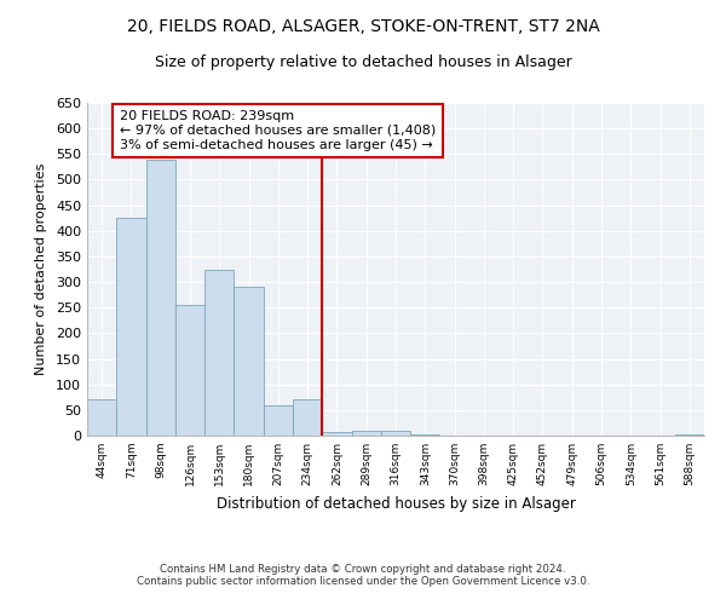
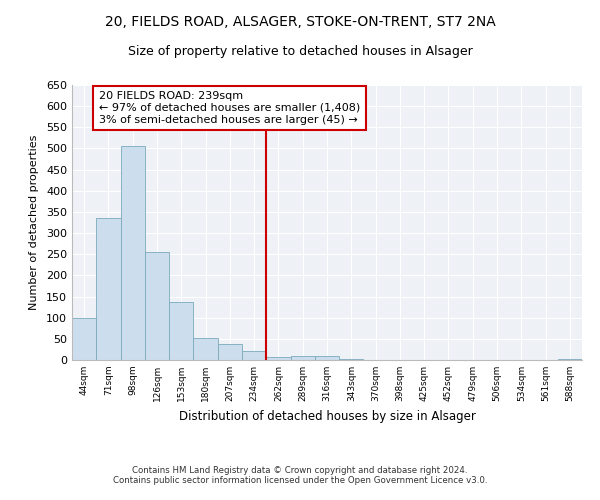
44sqm: 70 -> 100
71sqm: 425 -> 335
98sqm: 540 -> 505
153sqm: 325 -> 138
180sqm: 290 -> 53
207sqm: 60 -> 38
234sqm: 70 -> 22
